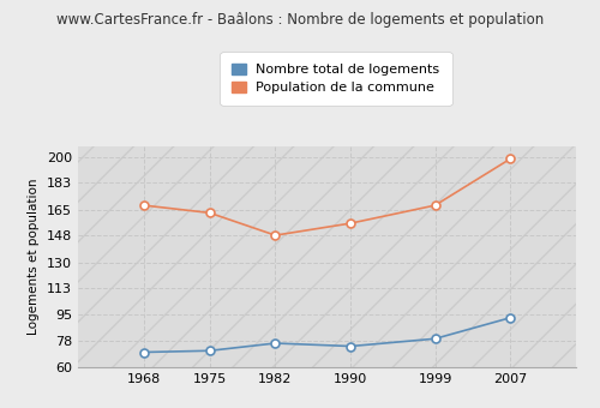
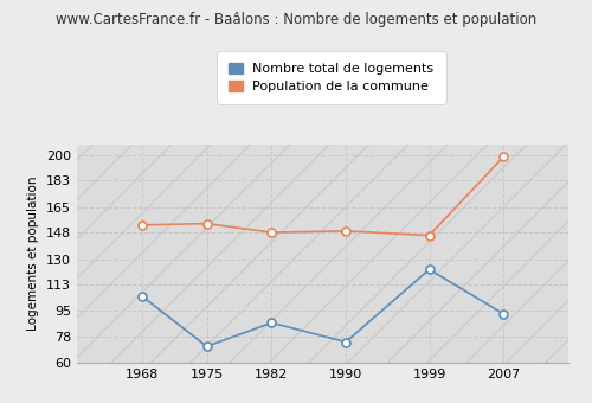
Nombre total de logements/1968: 70 -> 105
Population de la commune/1968: 168 -> 153
Population de la commune/1975: 163 -> 154
Nombre total de logements/1982: 76 -> 87
Population de la commune/1990: 156 -> 149
Nombre total de logements/1999: 79 -> 123
Population de la commune/1999: 168 -> 146
